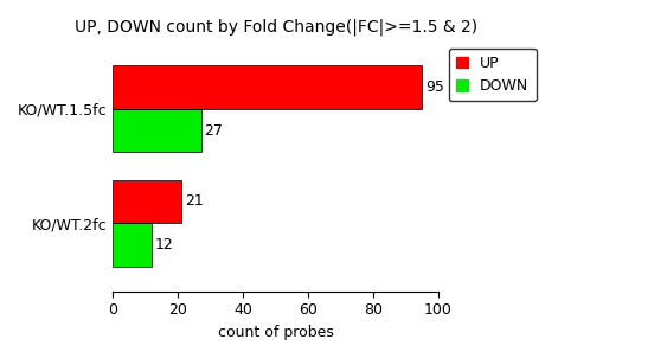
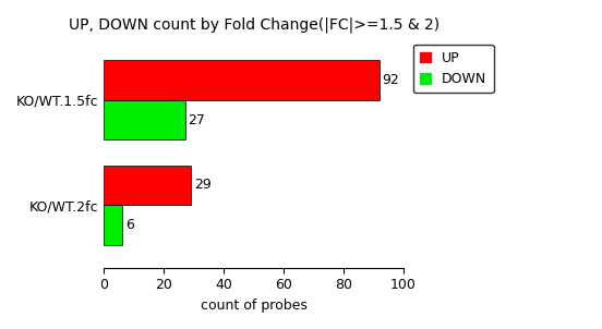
UP/KO/WT.1.5fc: 95 -> 92
UP/KO/WT.2fc: 21 -> 29
DOWN/KO/WT.2fc: 12 -> 6
